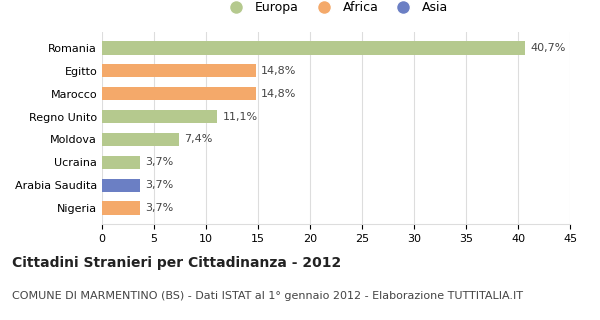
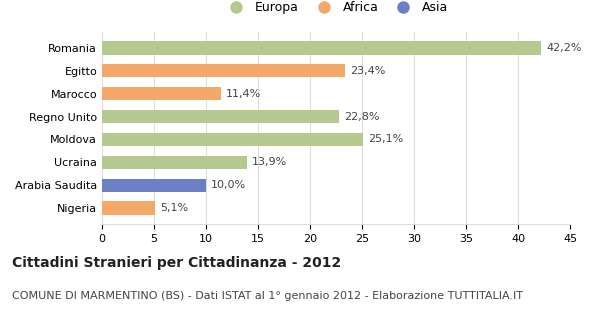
Romania: 40,7% -> 42,2%
Egitto: 14,8% -> 23,4%
Marocco: 14,8% -> 11,4%
Regno Unito: 11,1% -> 22,8%
Moldova: 7,4% -> 25,1%
Ucraina: 3,7% -> 13,9%
Arabia Saudita: 3,7% -> 10,0%
Nigeria: 3,7% -> 5,1%
